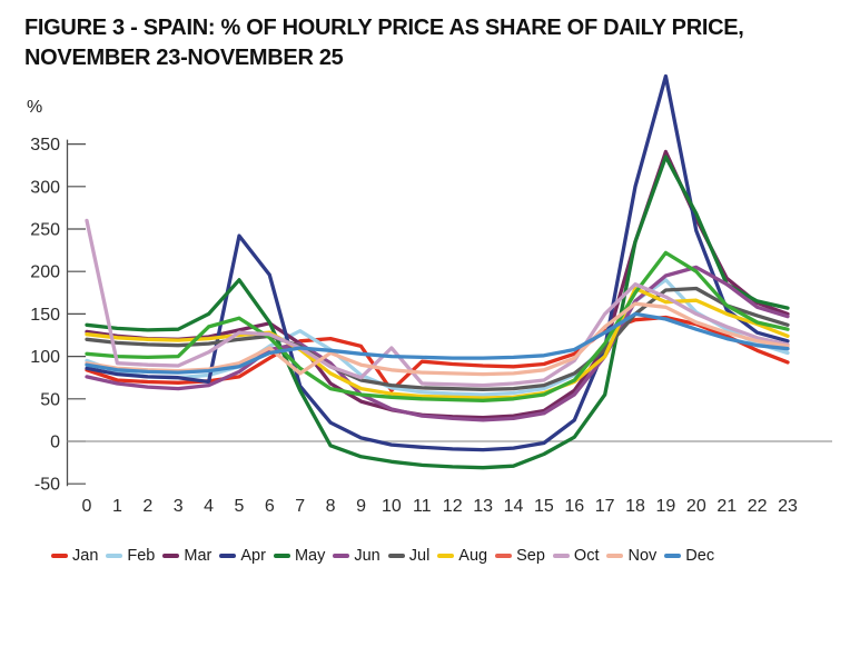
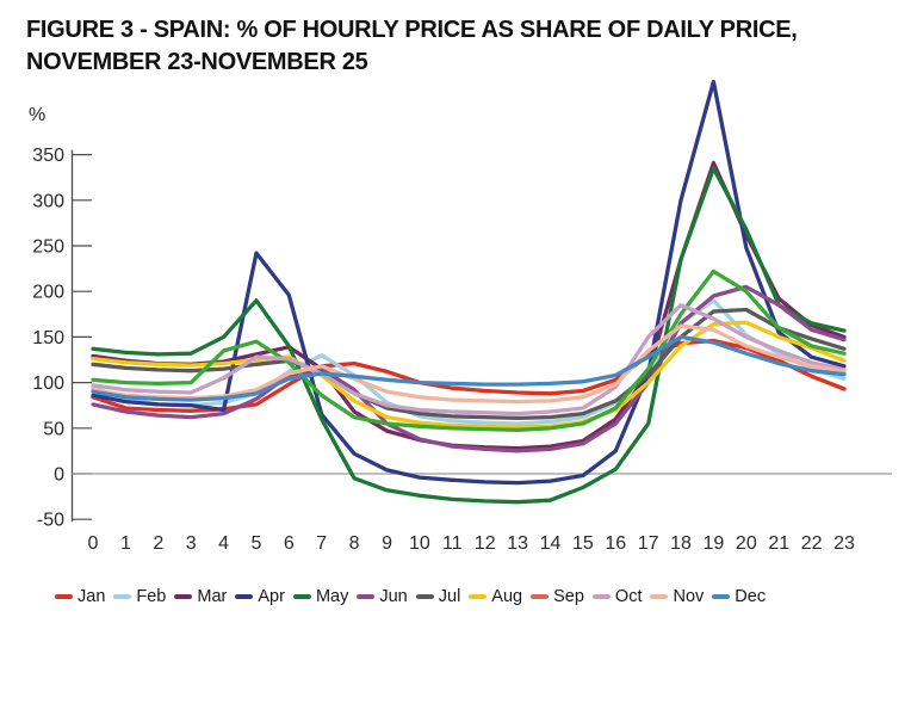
Oct/0: 260 -> 100
Nov/7: 80 -> 120
Jan/10: 60 -> 100
Oct/10: 110 -> 70
Aug/18: 180 -> 140
